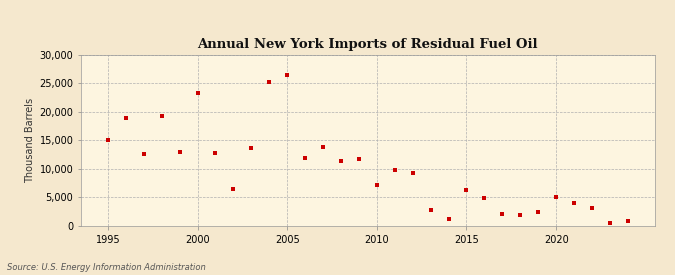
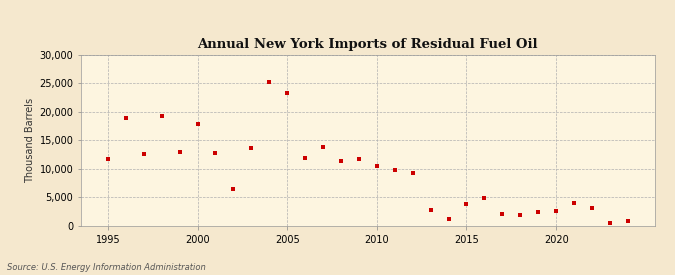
1995: 15,000 -> 11,700
2000: 23,400 -> 17,800
2005: 26,400 -> 23,400
2010: 7,200 -> 10,500
2015: 6,200 -> 3,700
2020: 5,000 -> 2,500
